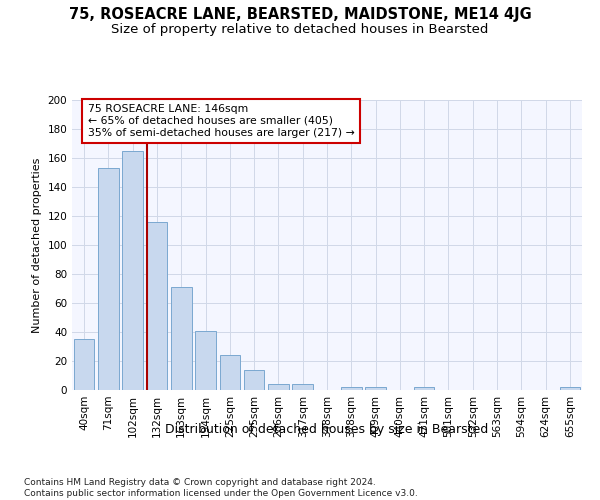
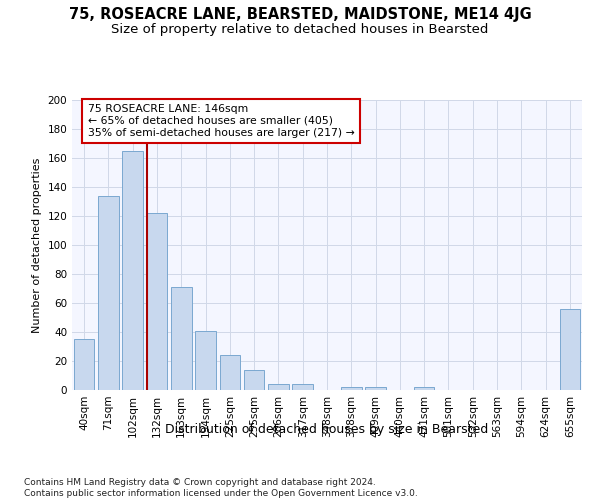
71sqm: 153 -> 134
132sqm: 116 -> 122
655sqm: 2 -> 56
